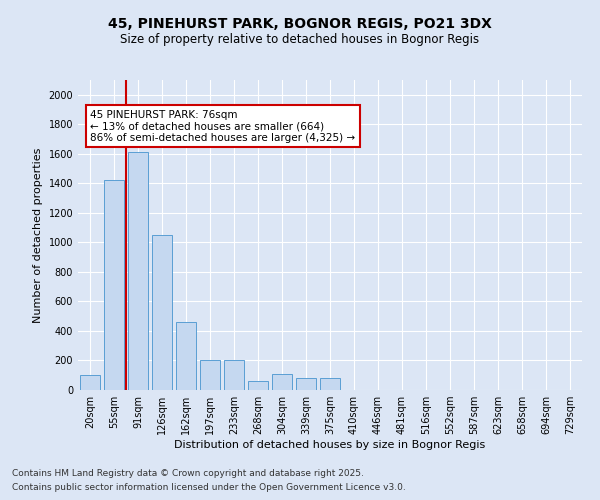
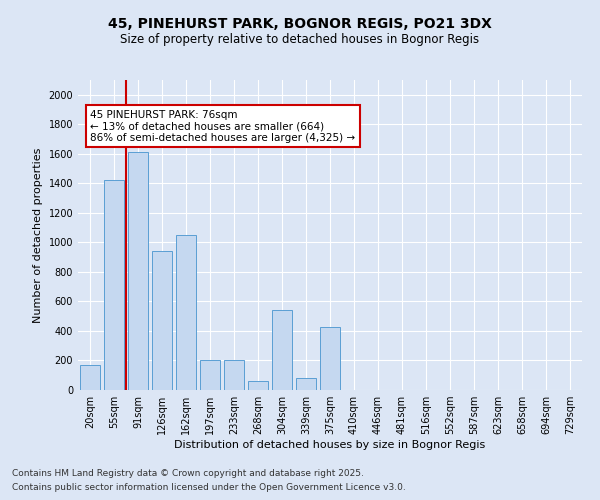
20sqm: 100 -> 170
126sqm: 1050 -> 940
162sqm: 460 -> 1050
304sqm: 110 -> 540
375sqm: 80 -> 430
